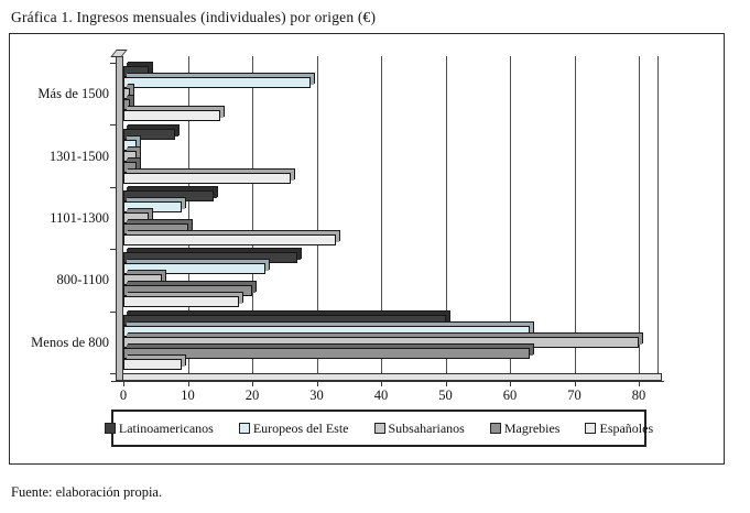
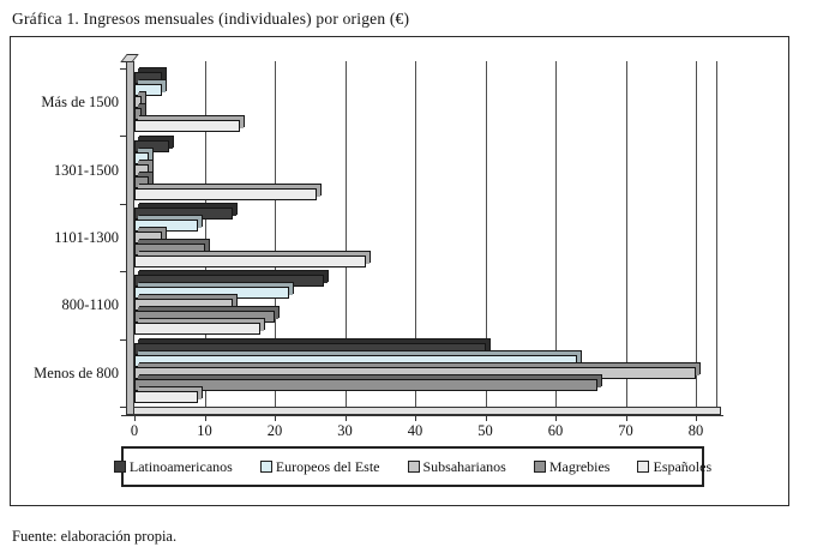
Europeos del Este/Más de 1500: 29 -> 4
Latinoamericanos/1301-1500: 8 -> 5
Subsaharianos/800-1100: 6 -> 14
Magrebies/Menos de 800: 63 -> 66
